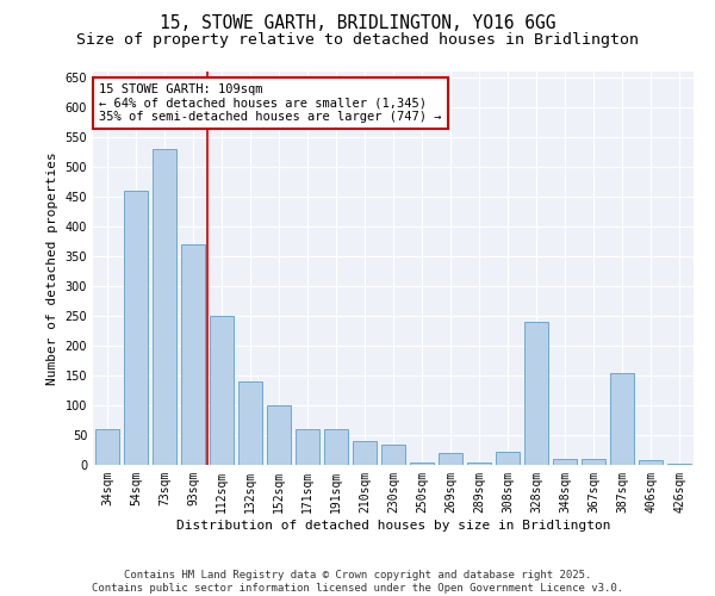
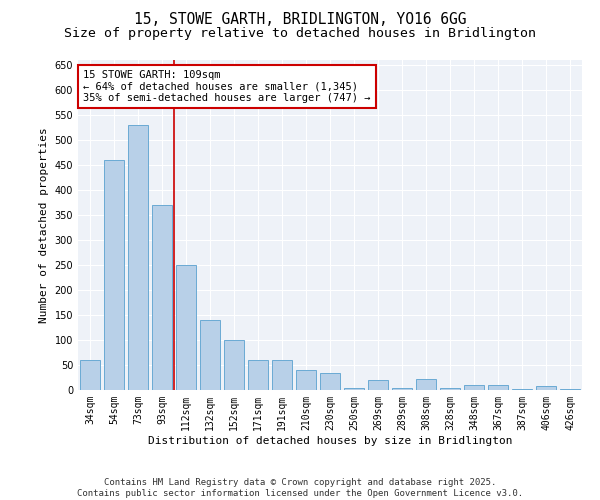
328sqm: 240 -> 5
387sqm: 154 -> 3
